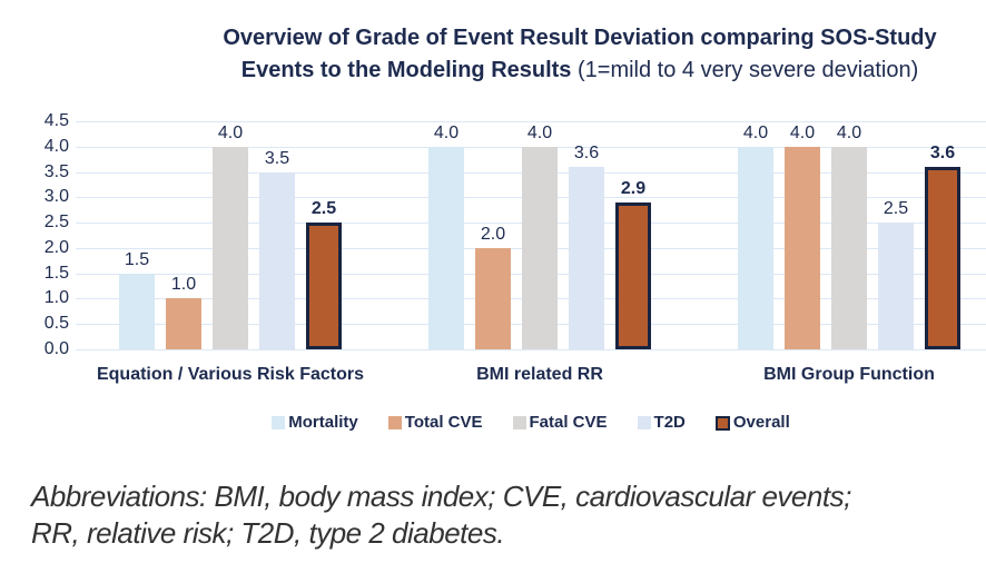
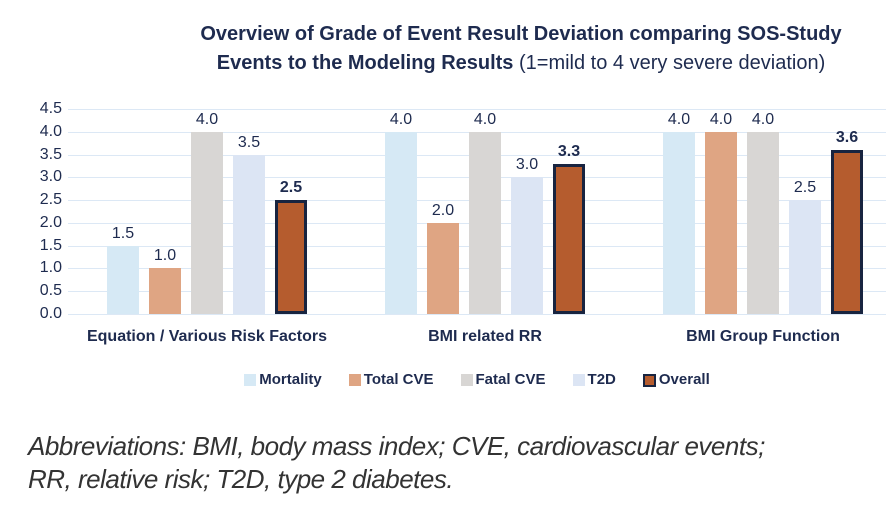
T2D/BMI related RR: 3.6 -> 3.0
Overall/BMI related RR: 2.9 -> 3.3
